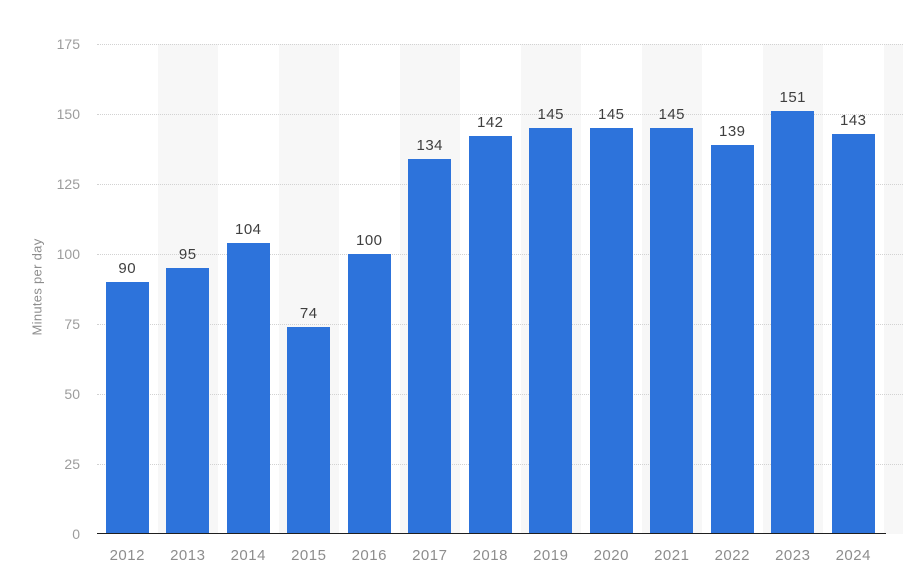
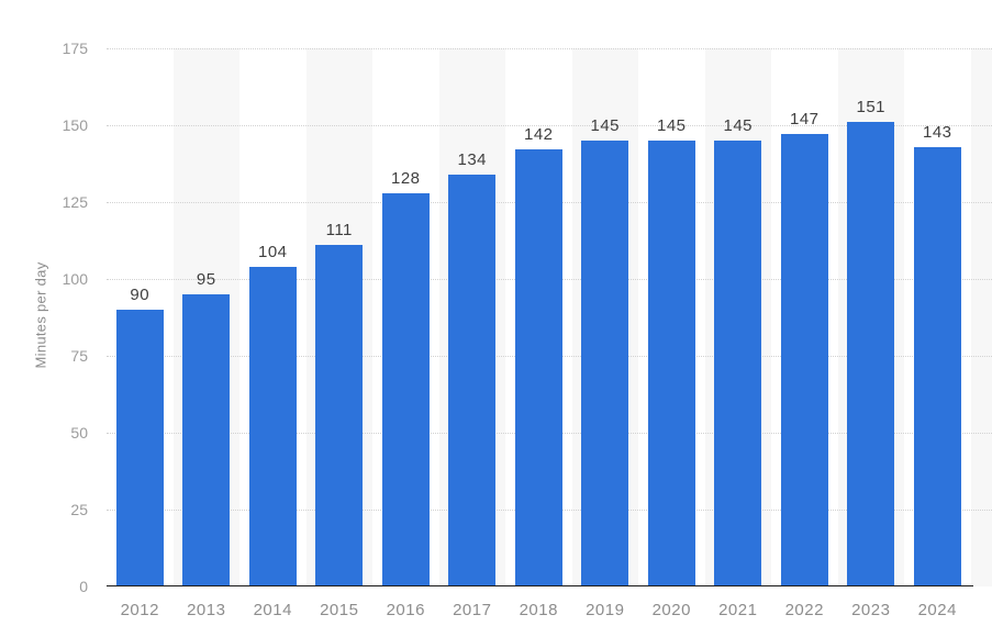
2015: 74 -> 111
2016: 100 -> 128
2022: 139 -> 147
